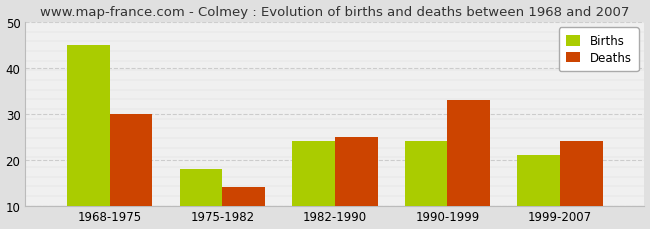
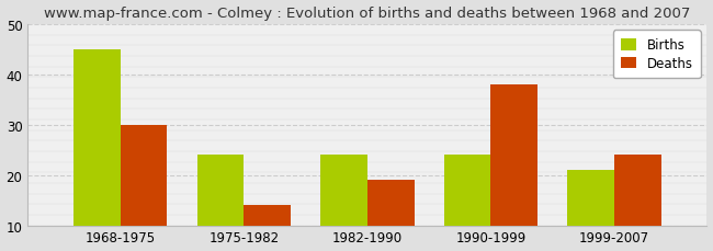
Births/1975-1982: 18 -> 24
Deaths/1982-1990: 25 -> 19
Deaths/1990-1999: 33 -> 38
